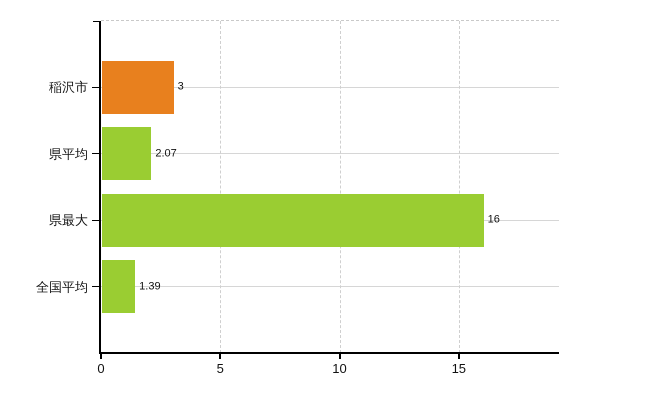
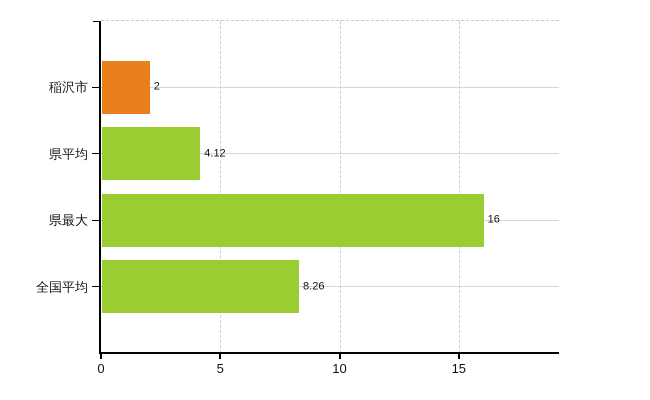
稲沢市: 3 -> 2
県平均: 2.07 -> 4.12
全国平均: 1.39 -> 8.26
